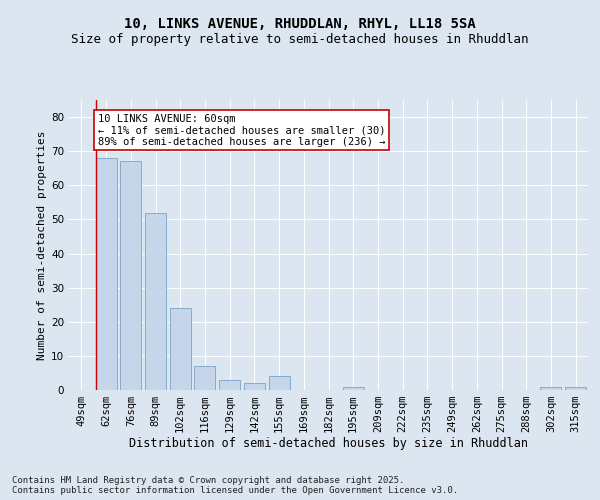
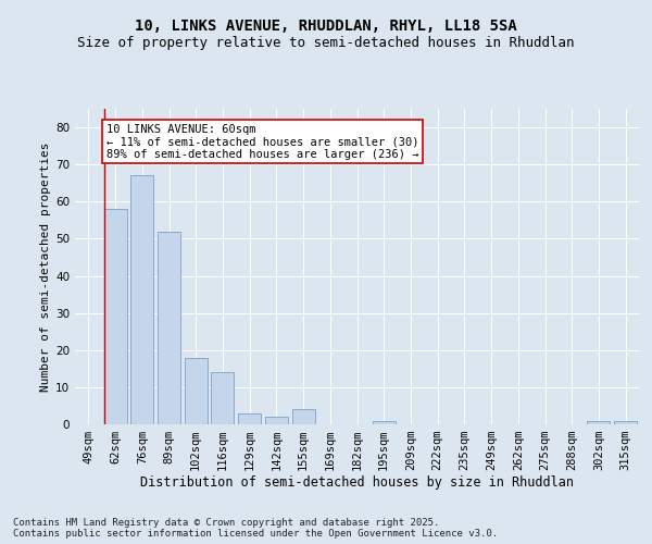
62sqm: 68 -> 58
102sqm: 24 -> 18
116sqm: 7 -> 14
